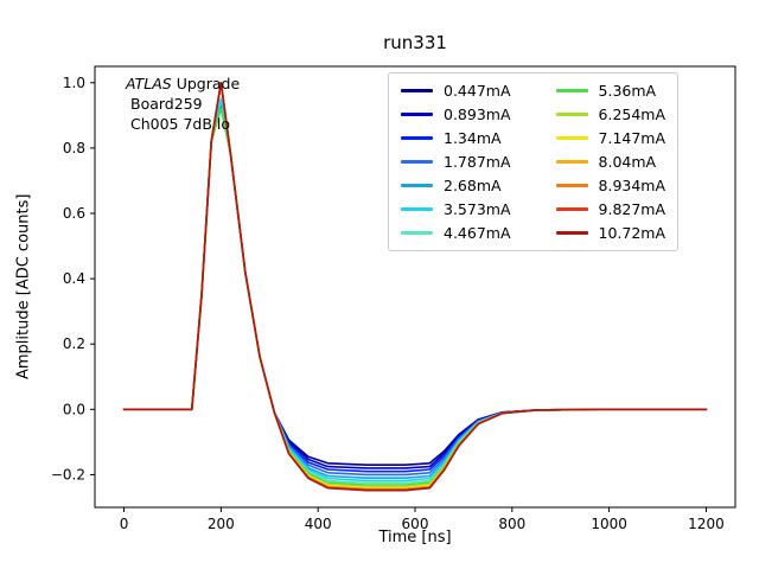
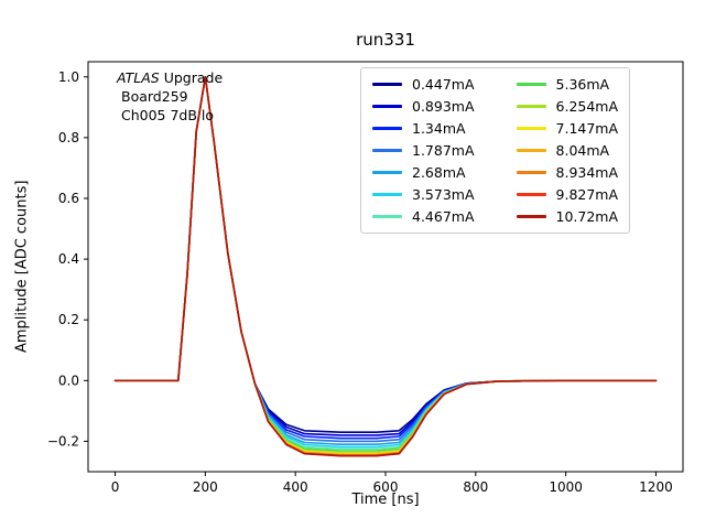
1.787mA/200: 0.93 -> 1.00
3.573mA/200: 0.95 -> 1.00
5.36mA/200: 0.92 -> 1.00
